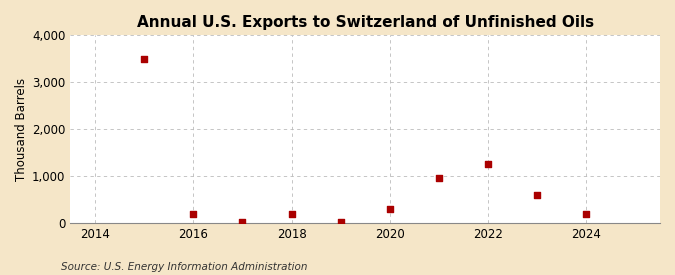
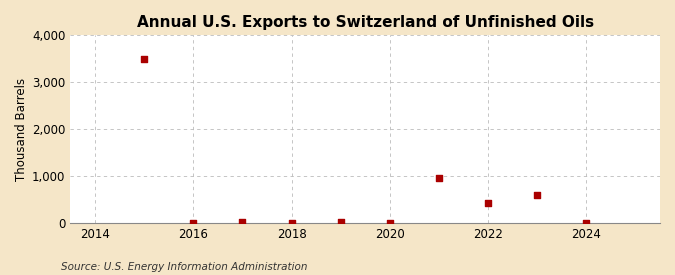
2016: 200 -> 0
2018: 200 -> 0
2020: 300 -> 0
2022: 1,250 -> 430
2024: 200 -> 0
